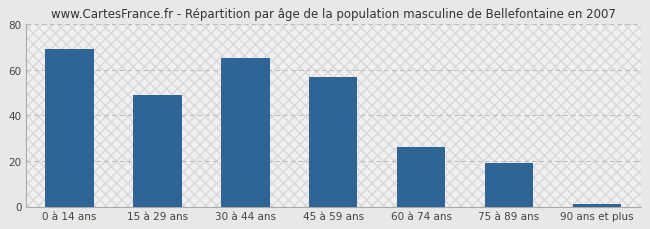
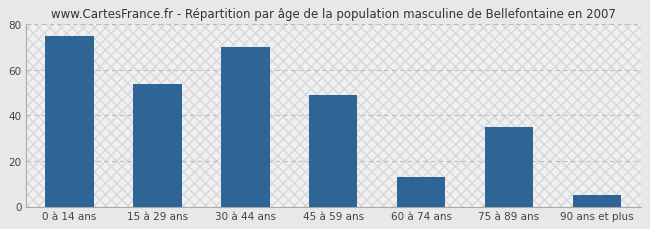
0 à 14 ans: 69 -> 75
15 à 29 ans: 49 -> 54
30 à 44 ans: 65 -> 70
45 à 59 ans: 57 -> 49
60 à 74 ans: 26 -> 13
75 à 89 ans: 19 -> 35
90 ans et plus: 1 -> 5
